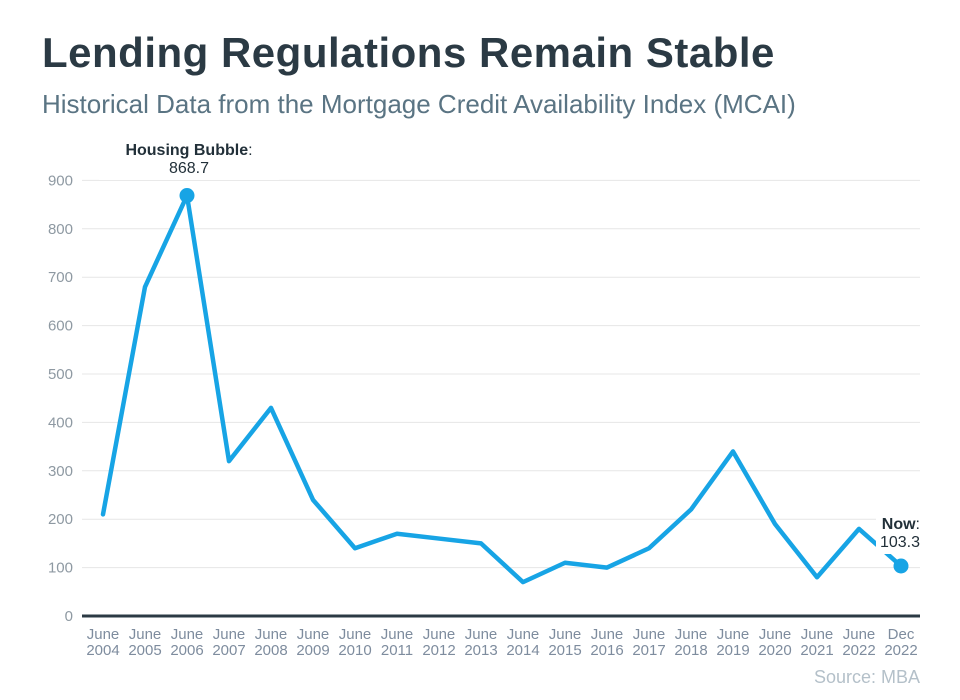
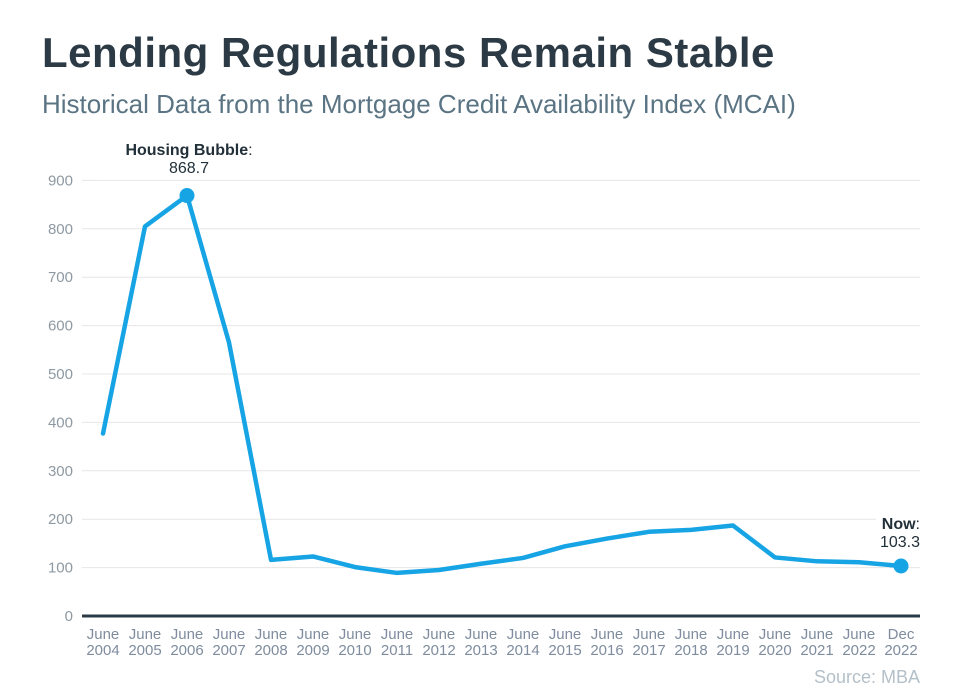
June 2004: 210 -> 380
June 2005: 680 -> 800
June 2007: 320 -> 560
June 2008: 430 -> 120
June 2009: 240 -> 120
June 2010: 140 -> 100
June 2011: 170 -> 90
June 2012: 160 -> 100
June 2013: 150 -> 110
June 2014: 70 -> 120
June 2015: 110 -> 140
June 2016: 100 -> 160
June 2017: 140 -> 170
June 2018: 220 -> 180
June 2019: 340 -> 190
June 2020: 190 -> 120
June 2021: 80 -> 110
June 2022: 180 -> 110
